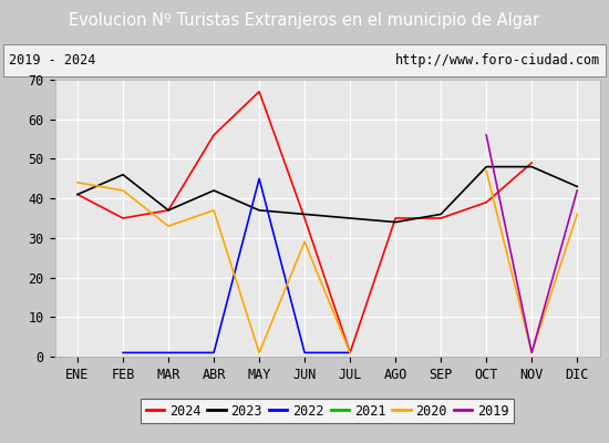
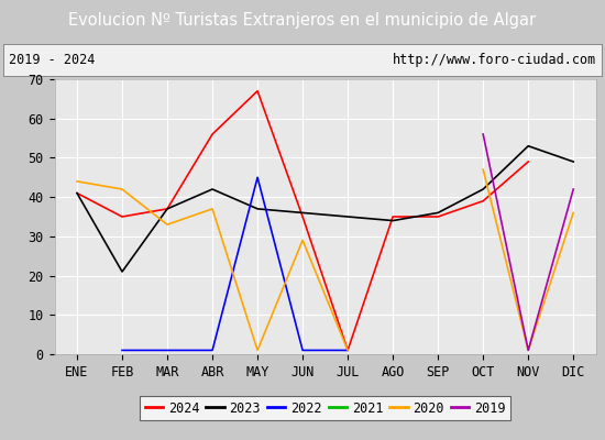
2023/FEB: 46 -> 21
2023/OCT: 48 -> 42
2023/NOV: 48 -> 53
2023/DIC: 43 -> 49
